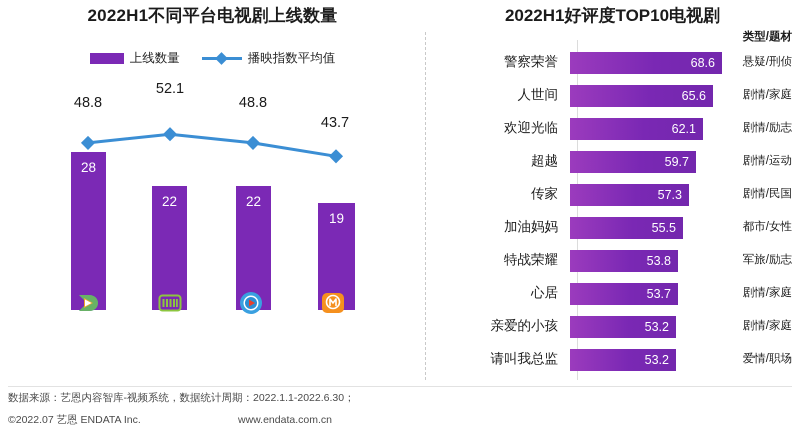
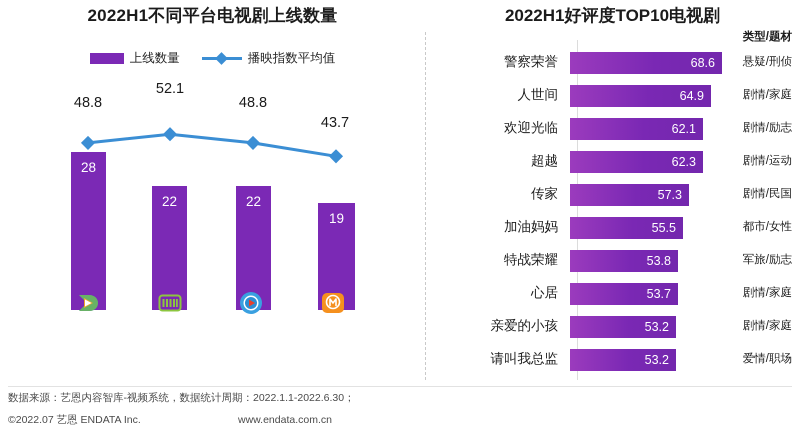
2022H1好评度TOP10电视剧/人世间: 65.6 -> 64.9
2022H1好评度TOP10电视剧/超越: 59.7 -> 62.3
